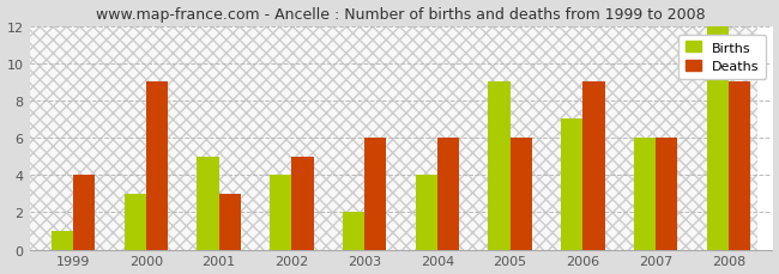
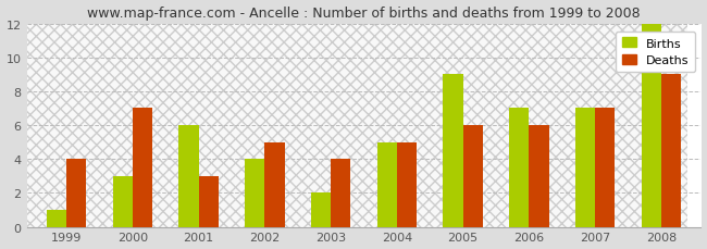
Deaths/2000: 9 -> 7
Births/2001: 5 -> 6
Deaths/2003: 6 -> 4
Births/2004: 4 -> 5
Deaths/2004: 6 -> 5
Deaths/2006: 9 -> 6
Births/2007: 6 -> 7
Deaths/2007: 6 -> 7
